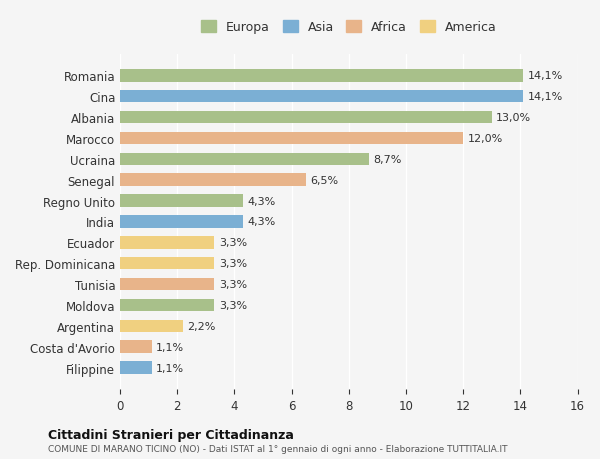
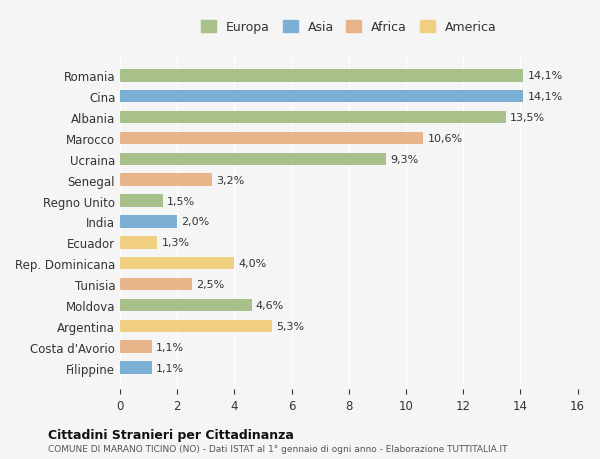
Albania: 13,0% -> 13,5%
Marocco: 12,0% -> 10,6%
Ucraina: 8,7% -> 9,3%
Senegal: 6,5% -> 3,2%
Regno Unito: 4,3% -> 1,5%
India: 4,3% -> 2,0%
Ecuador: 3,3% -> 1,3%
Rep. Dominicana: 3,3% -> 4,0%
Tunisia: 3,3% -> 2,5%
Moldova: 3,3% -> 4,6%
Argentina: 2,2% -> 5,3%
